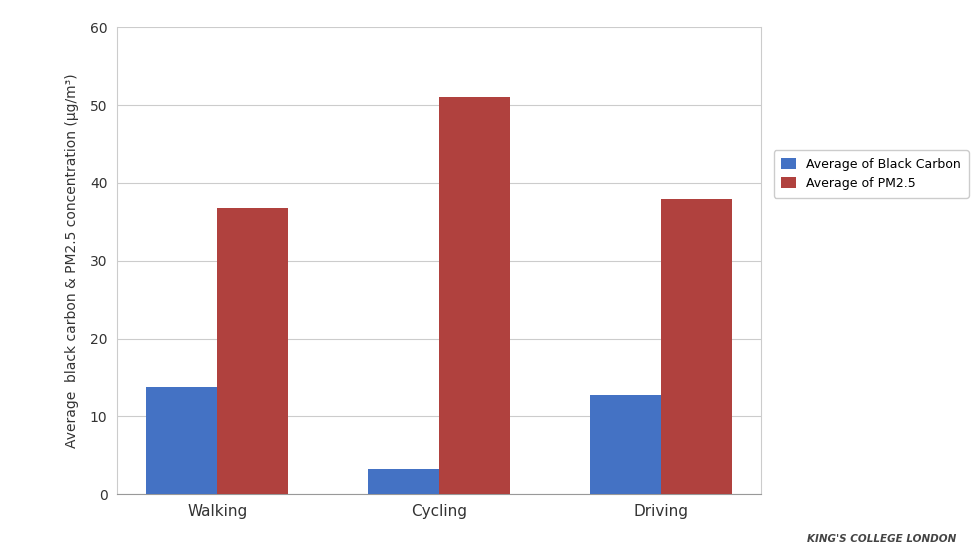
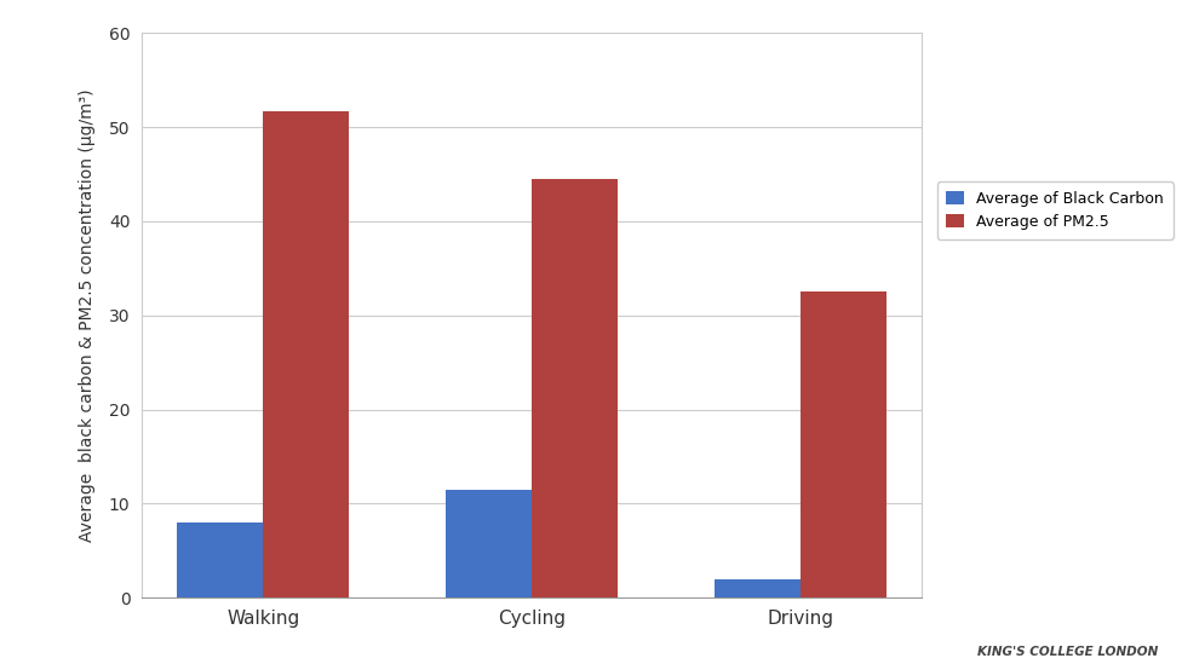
Average of Black Carbon/Walking: 13.8 -> 8.0
Average of PM2.5/Walking: 36.8 -> 51.7
Average of Black Carbon/Cycling: 3.2 -> 11.5
Average of PM2.5/Cycling: 51.0 -> 44.5
Average of Black Carbon/Driving: 12.8 -> 2.0
Average of PM2.5/Driving: 38.0 -> 32.5
